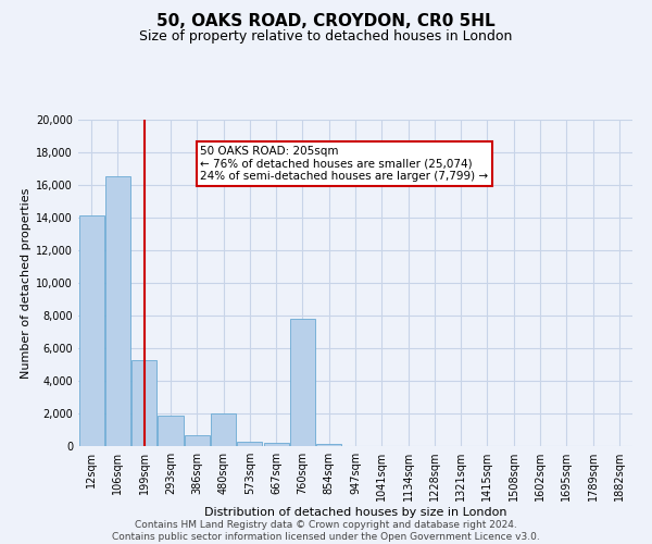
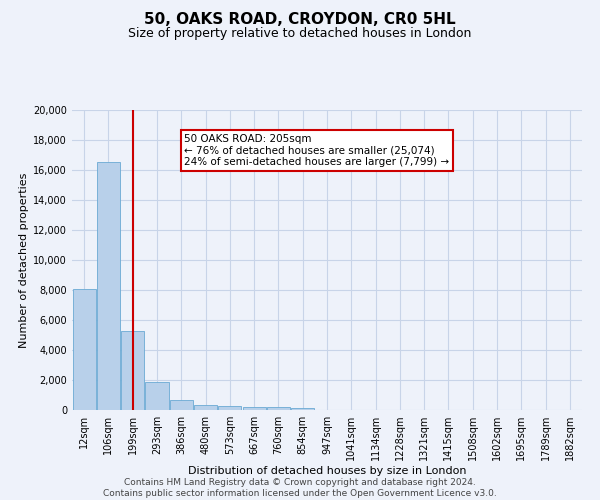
12sqm: 14,100 -> 8,100
480sqm: 2,000 -> 400
760sqm: 7,800 -> 200
